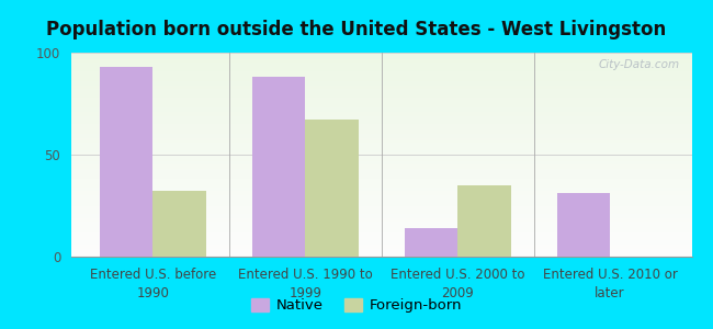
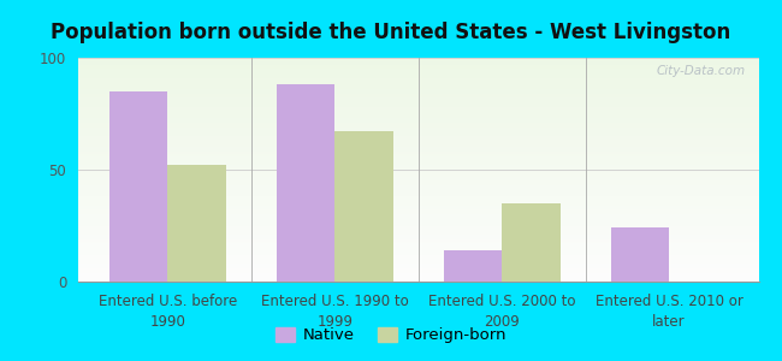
Native/Entered U.S. before 1990: 93 -> 85
Foreign-born/Entered U.S. before 1990: 32 -> 52
Native/Entered U.S. 2010 or later: 31 -> 24
